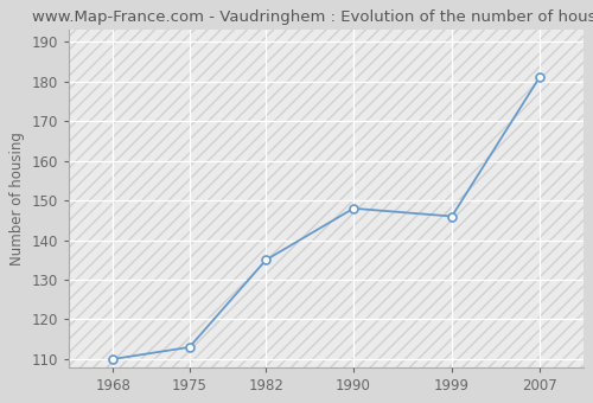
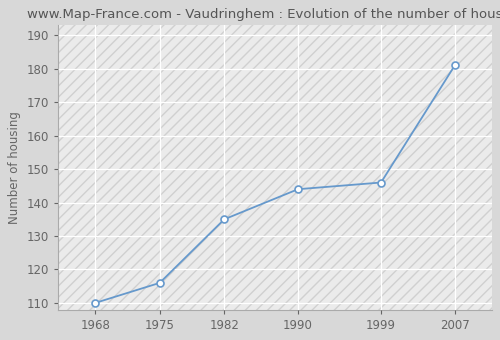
1975: 113 -> 116
1990: 148 -> 144
